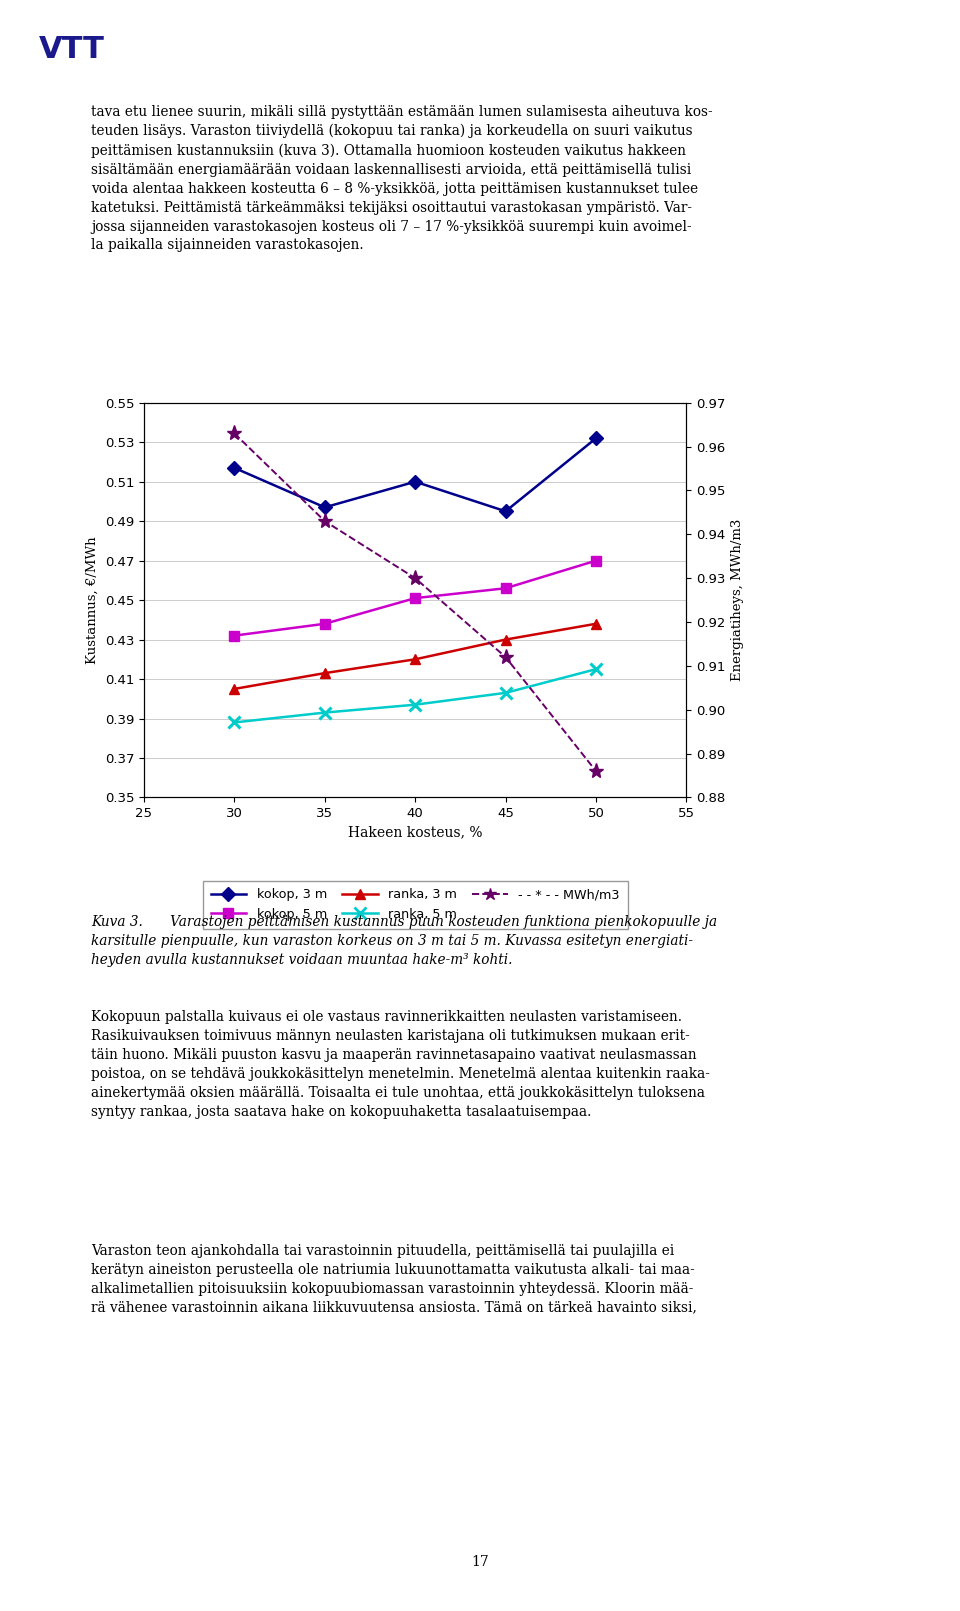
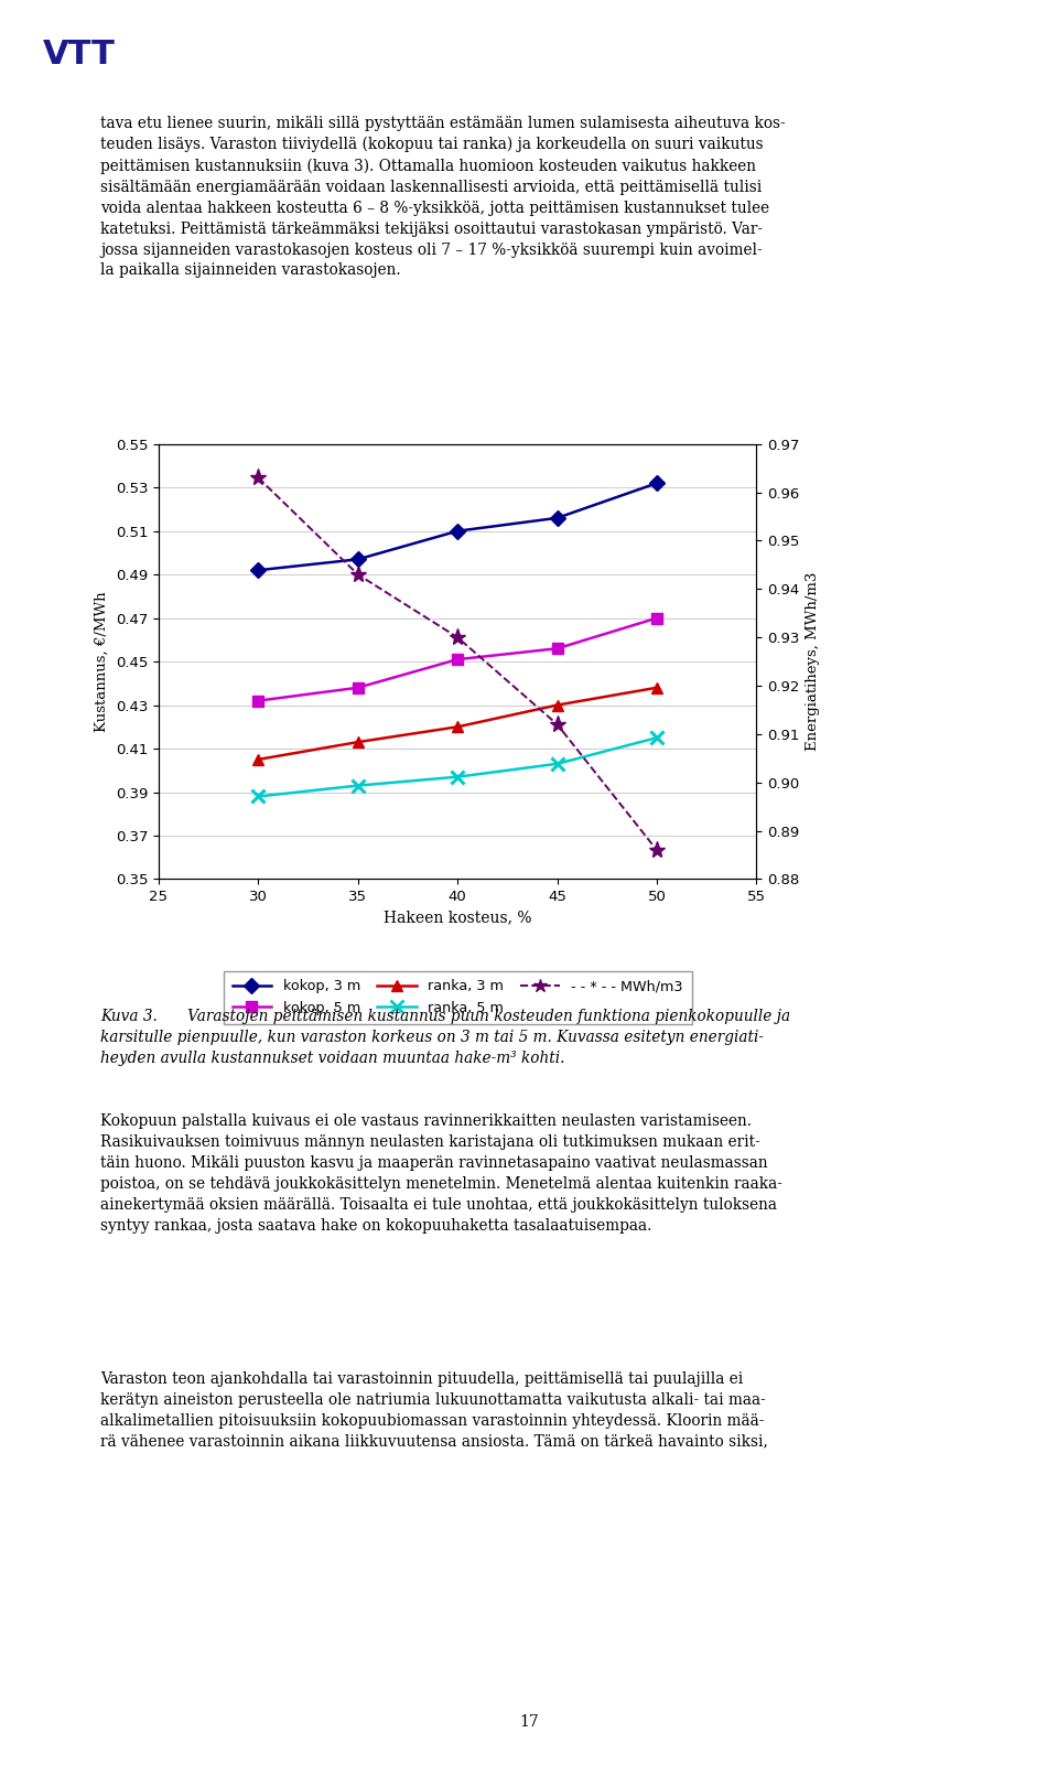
kokop, 3 m/30: 0.517 -> 0.492
kokop, 3 m/45: 0.495 -> 0.516
